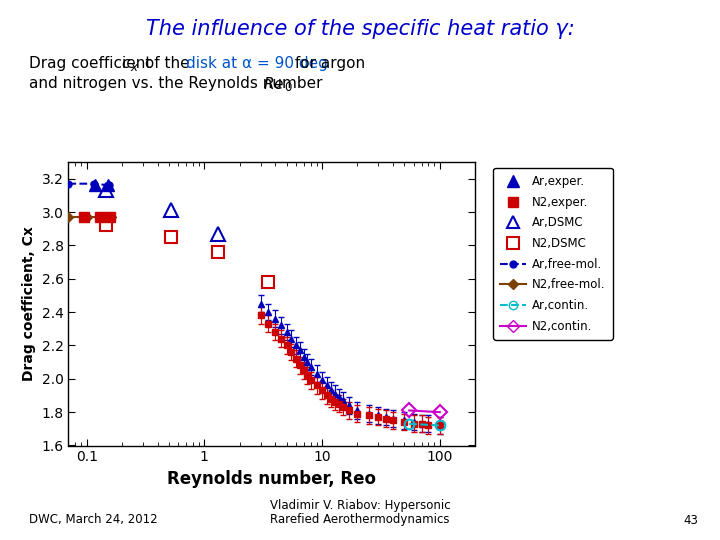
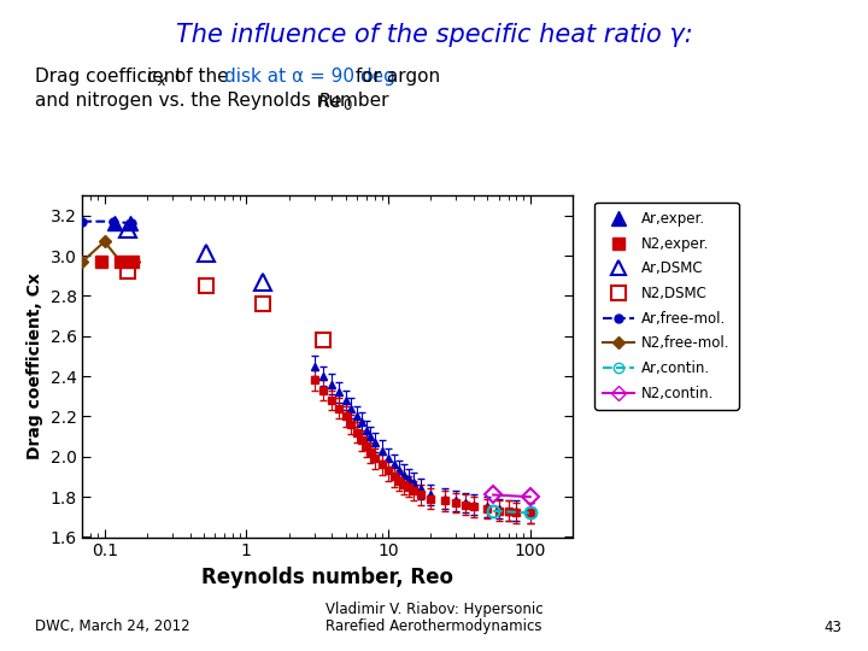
N2,free-mol./0.1: 2.97 -> 3.07
